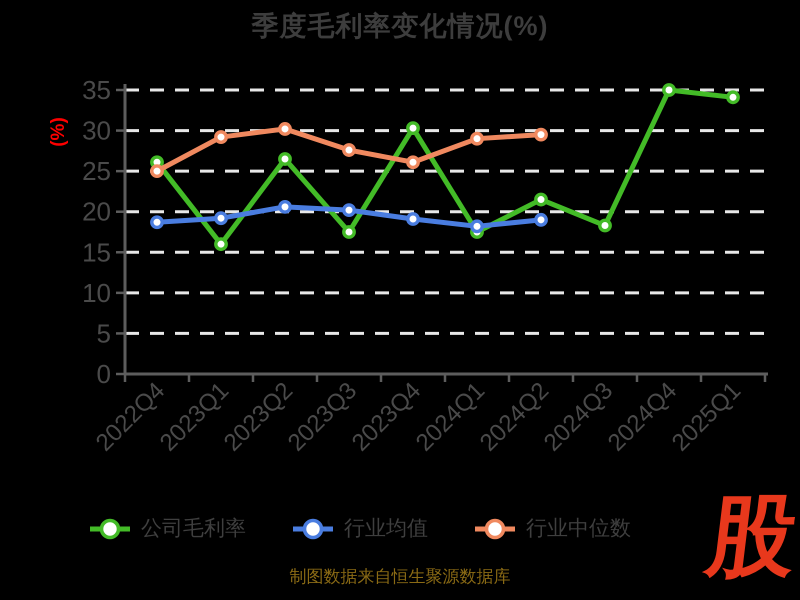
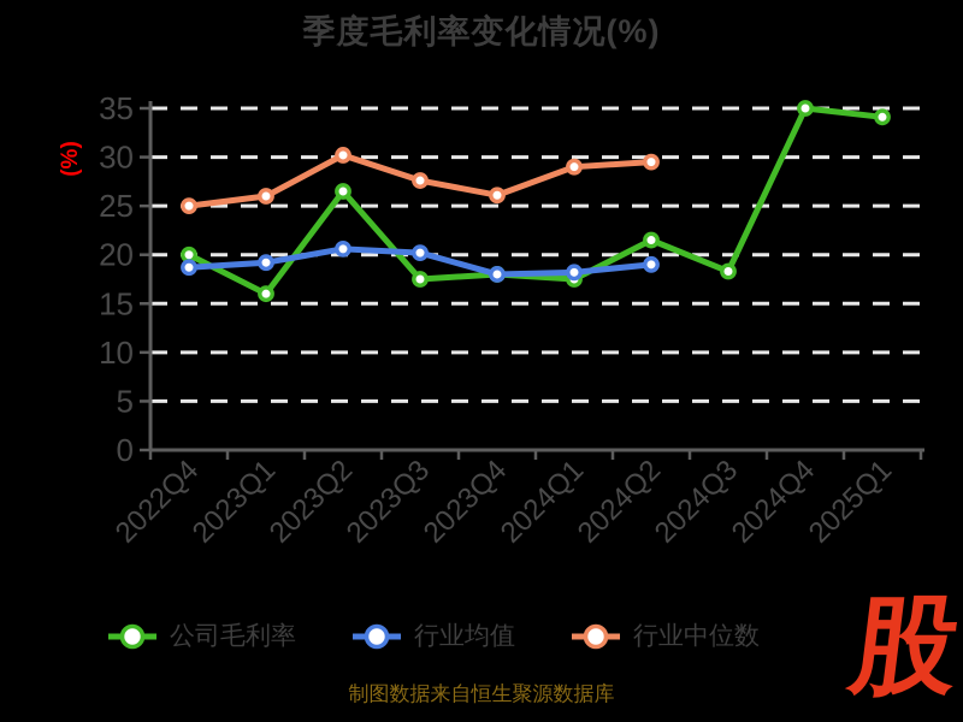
公司毛利率/2022Q4: 26 -> 20
行业中位数/2023Q1: 29 -> 26
公司毛利率/2023Q4: 30 -> 18
行业均值/2023Q4: 19 -> 18
